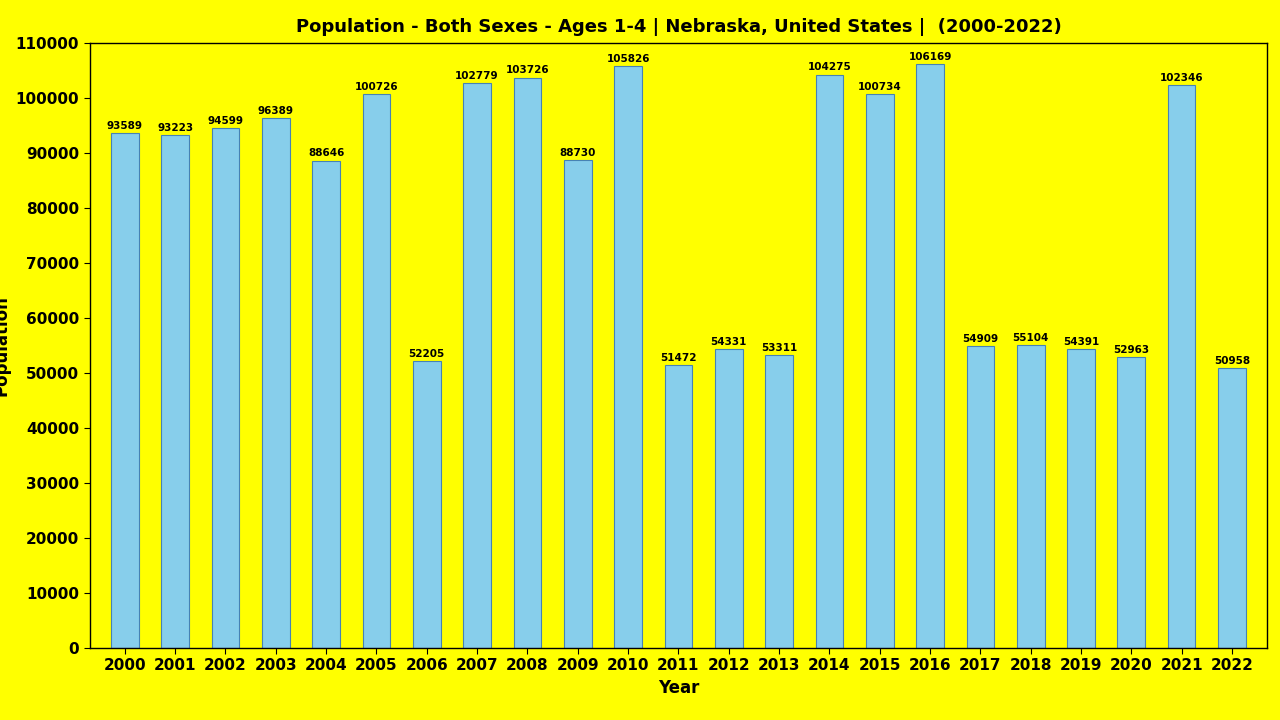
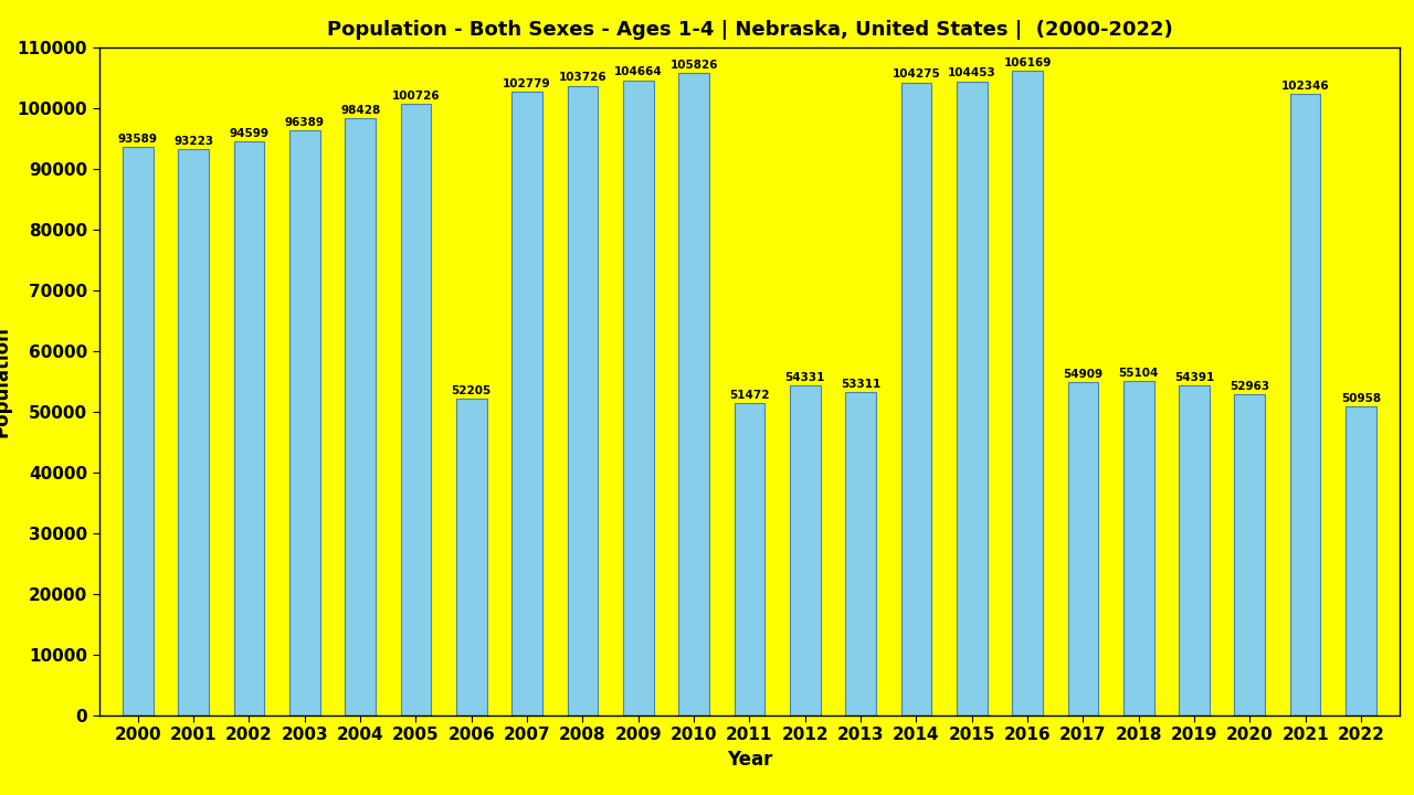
2004: 88646 -> 98428
2009: 88730 -> 104664
2015: 100734 -> 104453
